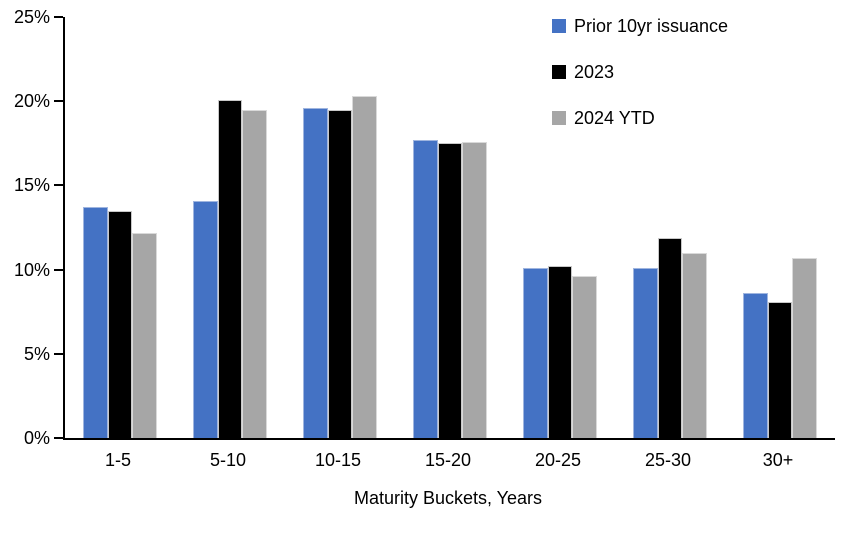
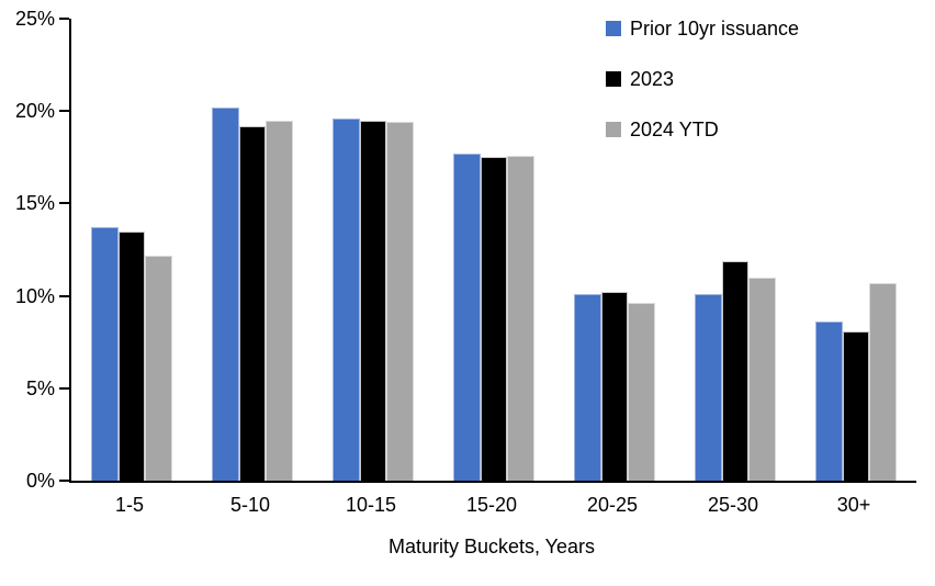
Prior 10yr issuance/5-10: 14.1% -> 20.2%
2023/5-10: 20.1% -> 19.2%
2024 YTD/10-15: 20.3% -> 19.4%
